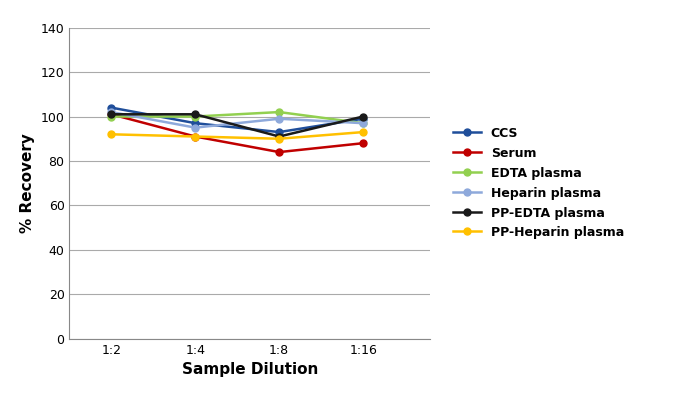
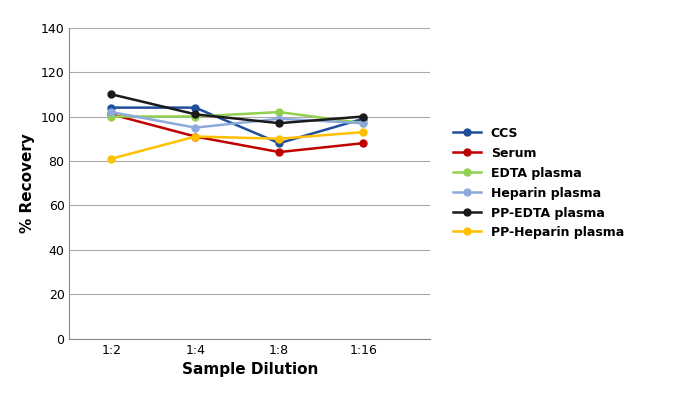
PP-EDTA plasma/1:2: 101 -> 110
PP-Heparin plasma/1:2: 92 -> 81
CCS/1:4: 97 -> 104
CCS/1:8: 93 -> 88
PP-EDTA plasma/1:8: 91 -> 97
